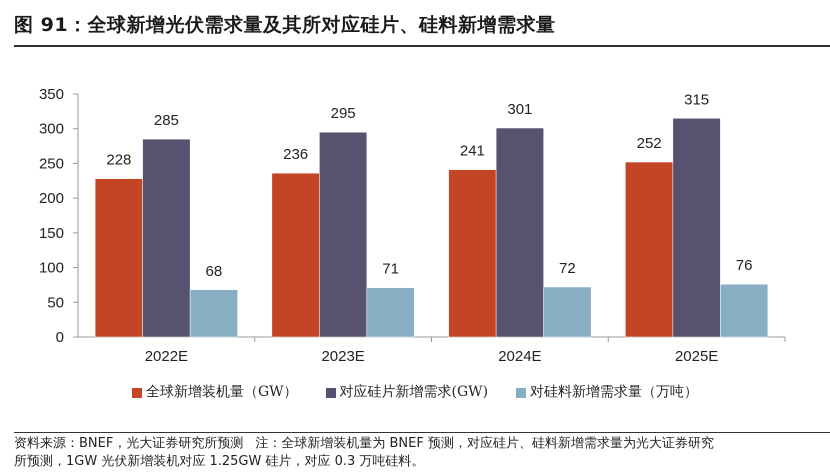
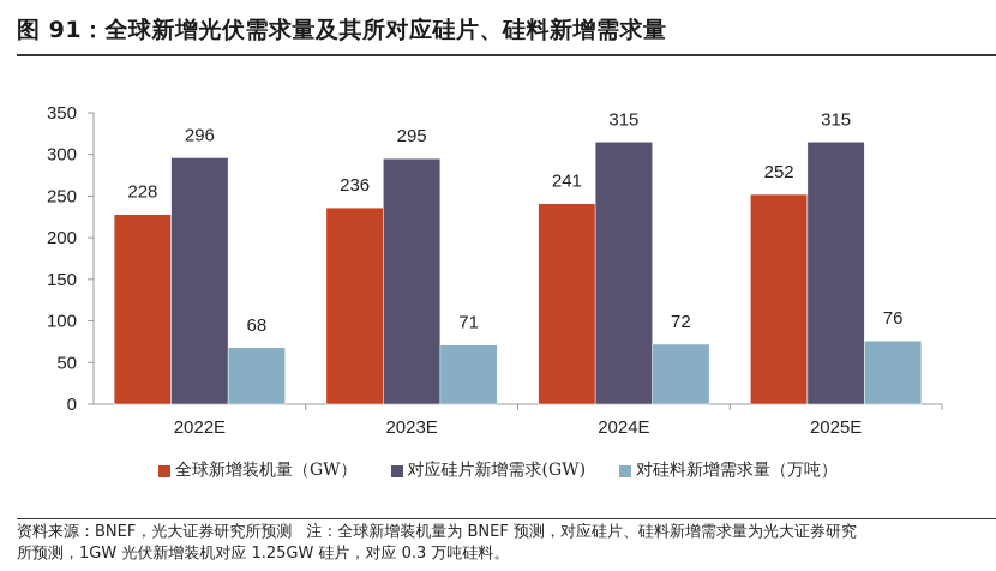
对应硅片新增需求(GW)/2022E: 285 -> 296
对应硅片新增需求(GW)/2024E: 301 -> 315
